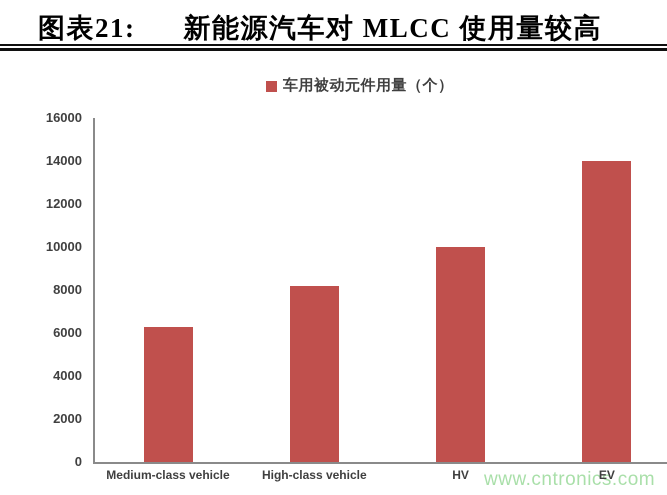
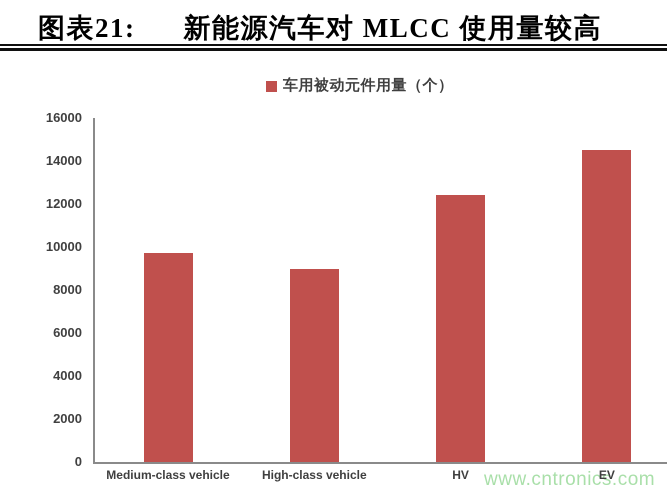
Medium-class vehicle: 6300 -> 9700
High-class vehicle: 8200 -> 9000
HV: 10000 -> 12400
EV: 14000 -> 14500
